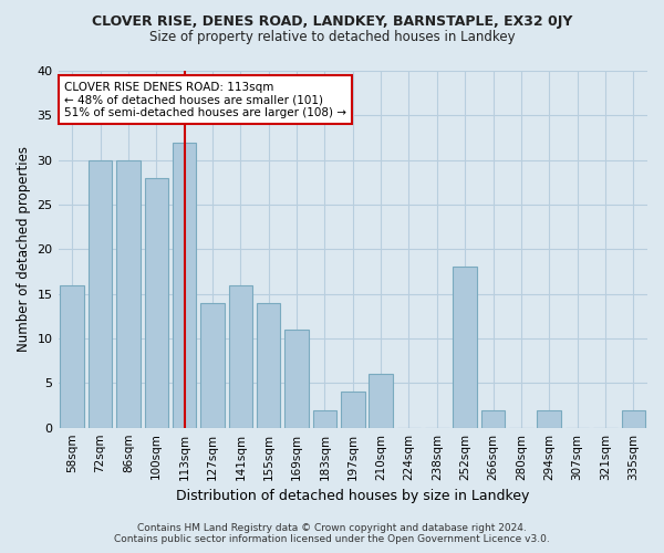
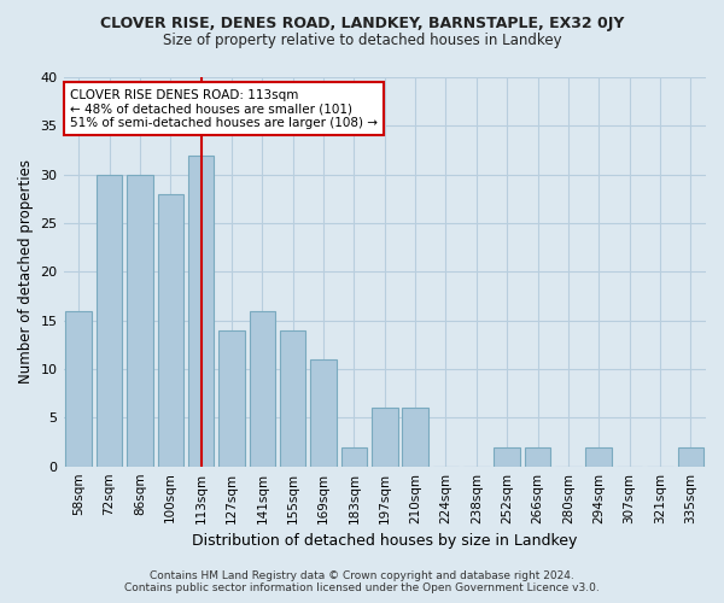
197sqm: 4 -> 6
252sqm: 18 -> 2
